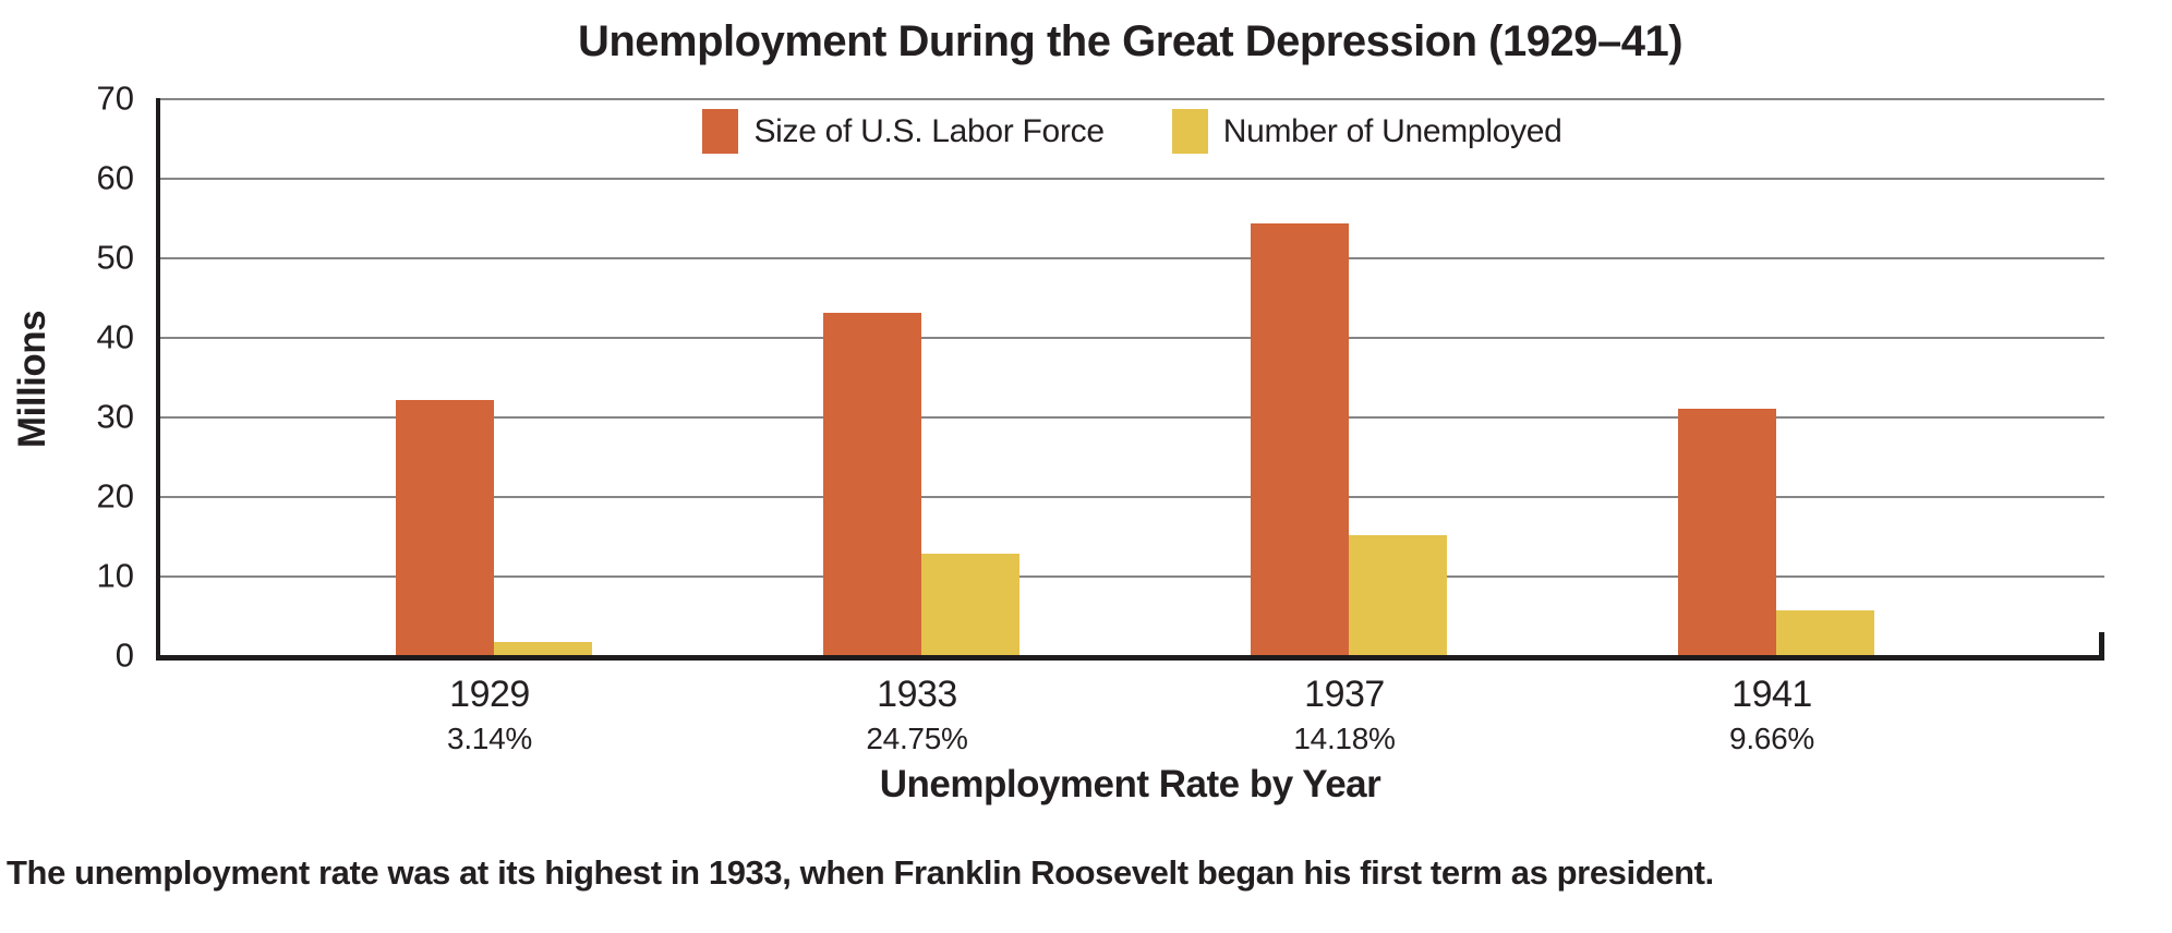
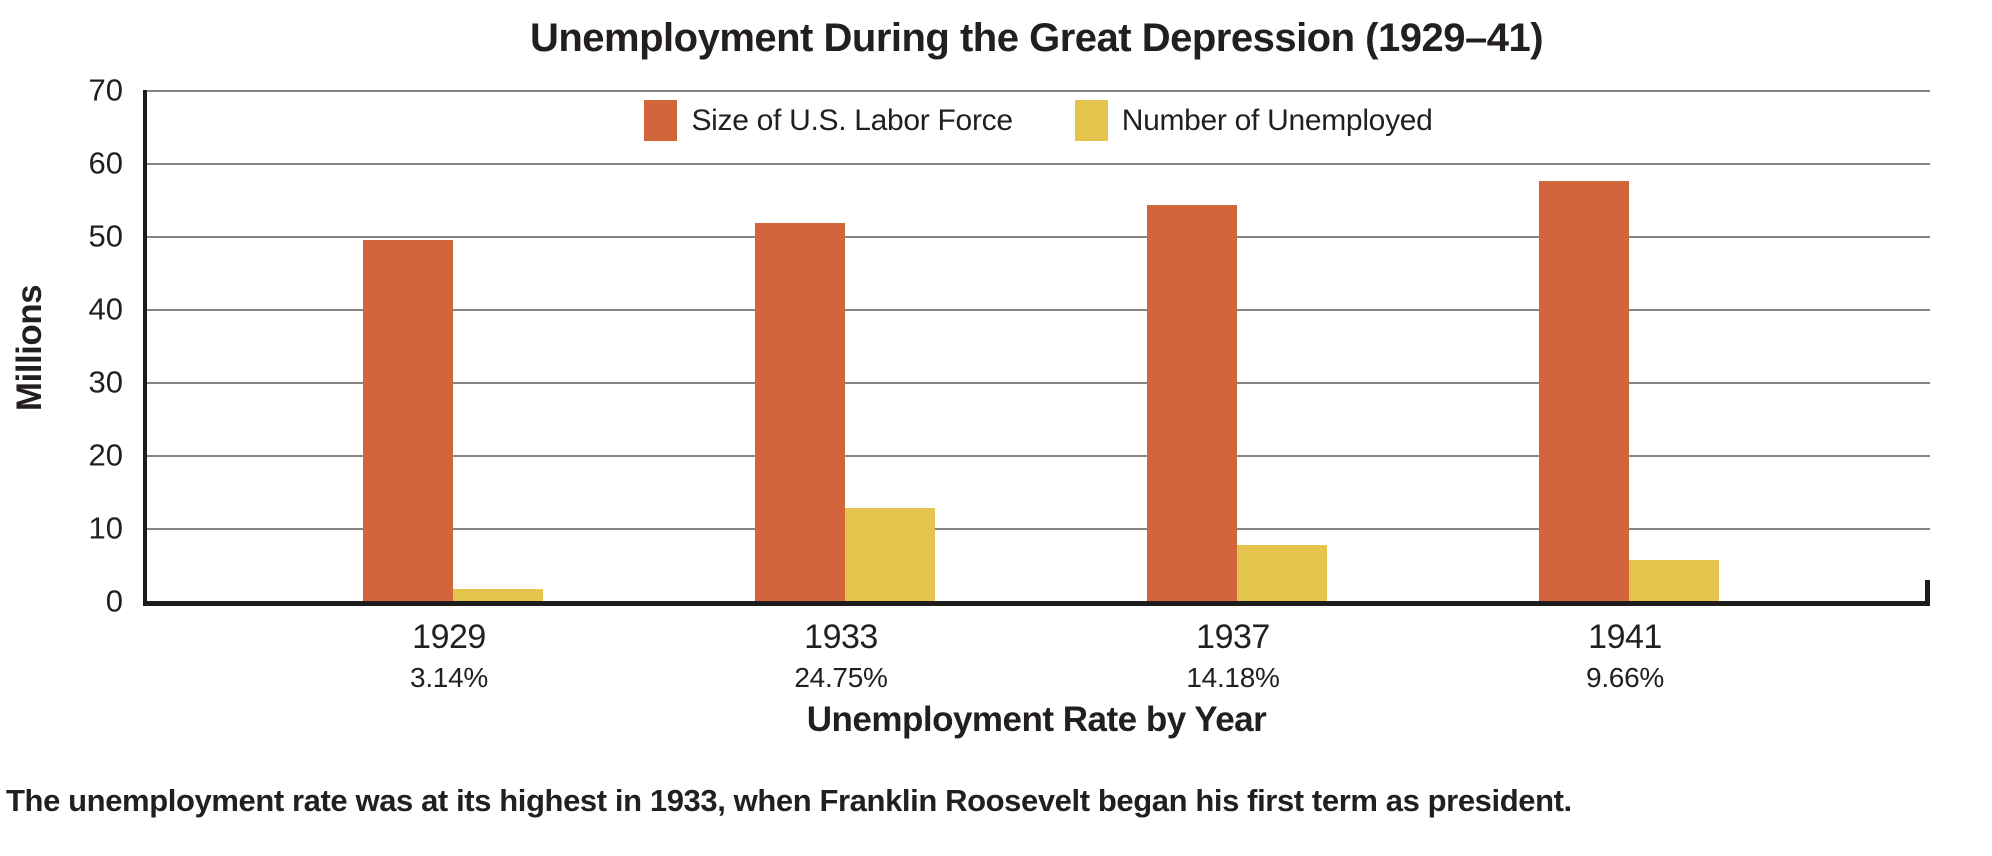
Size of U.S. Labor Force/1929: 32 -> 49
Size of U.S. Labor Force/1933: 43 -> 52
Number of Unemployed/1937: 15 -> 8
Size of U.S. Labor Force/1941: 31 -> 58
